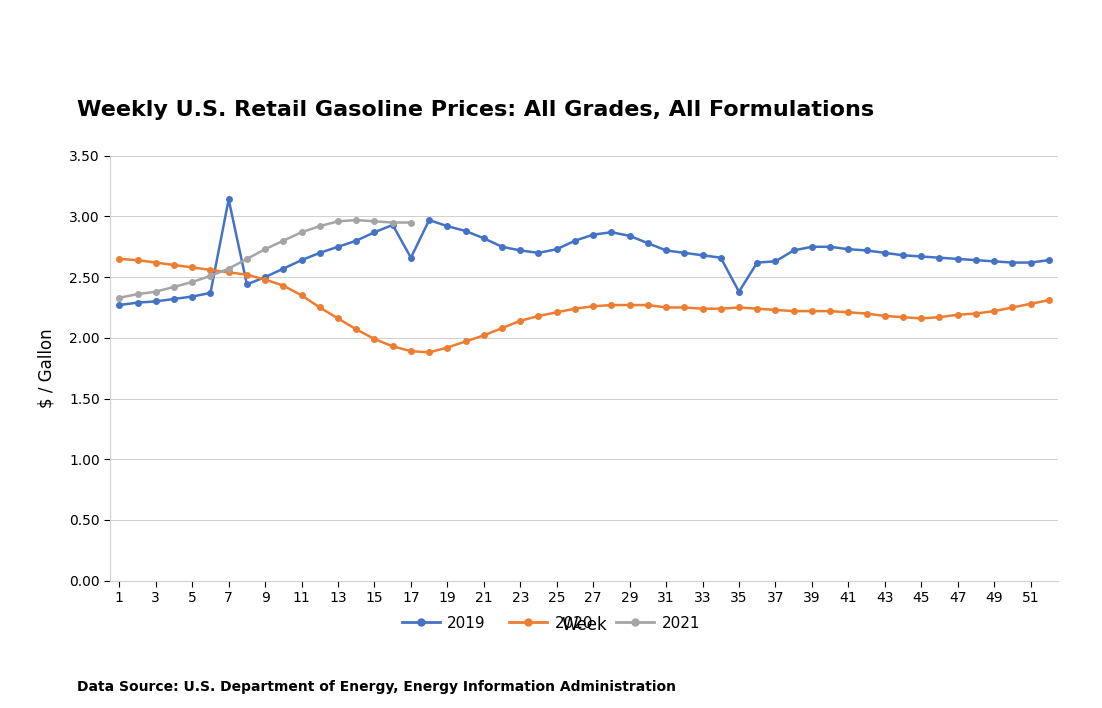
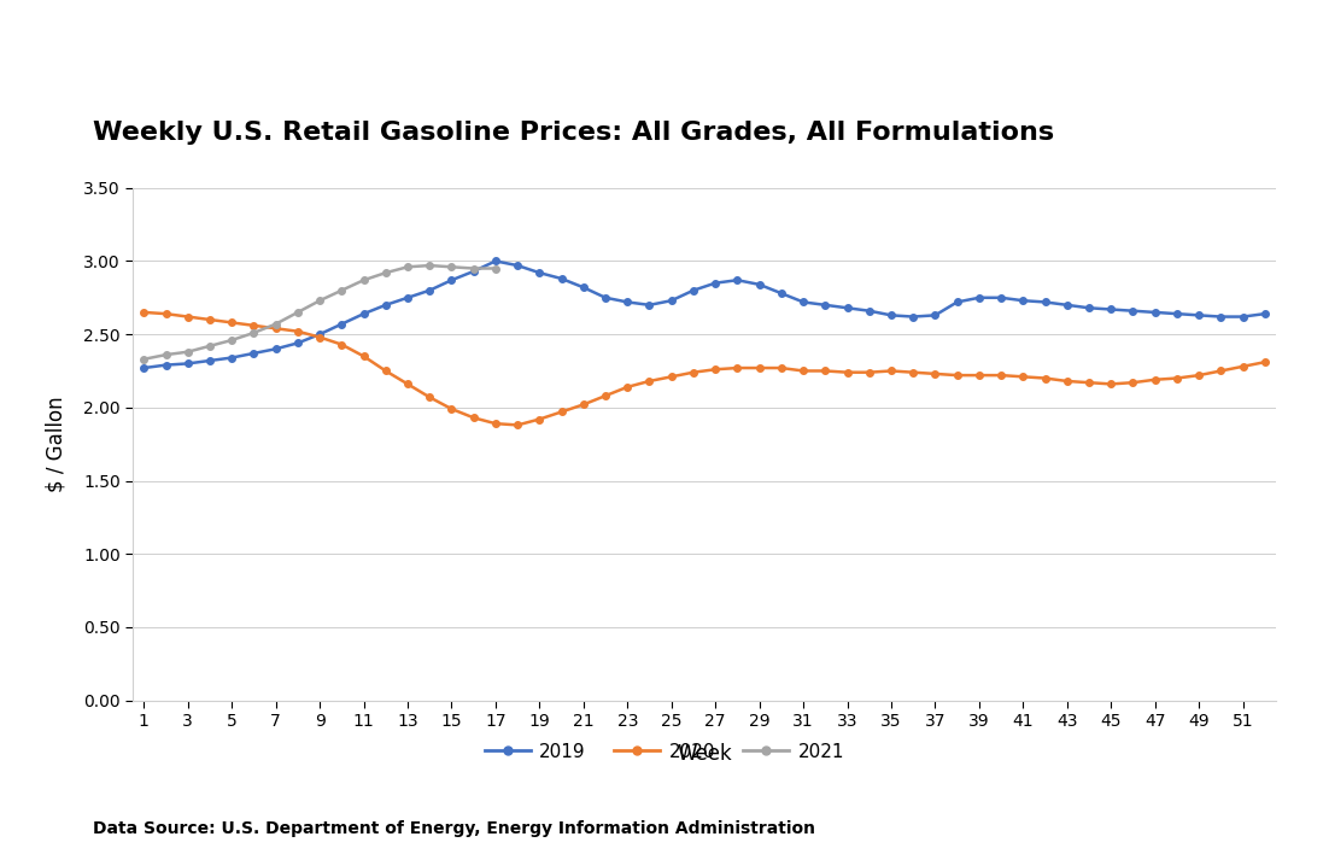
2019/7: 3.14 -> 2.40
2019/17: 2.66 -> 3.00
2019/35: 2.38 -> 2.63
